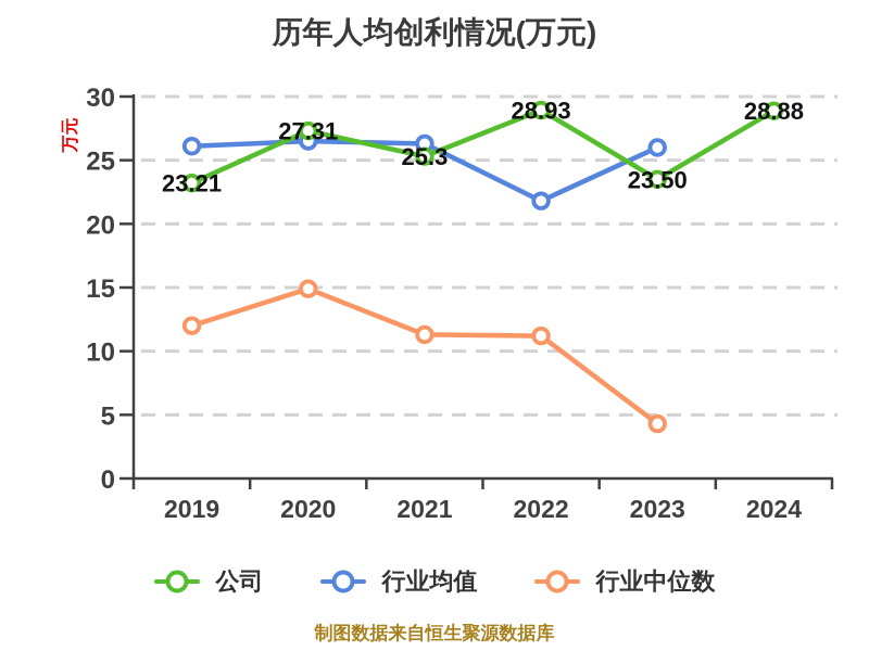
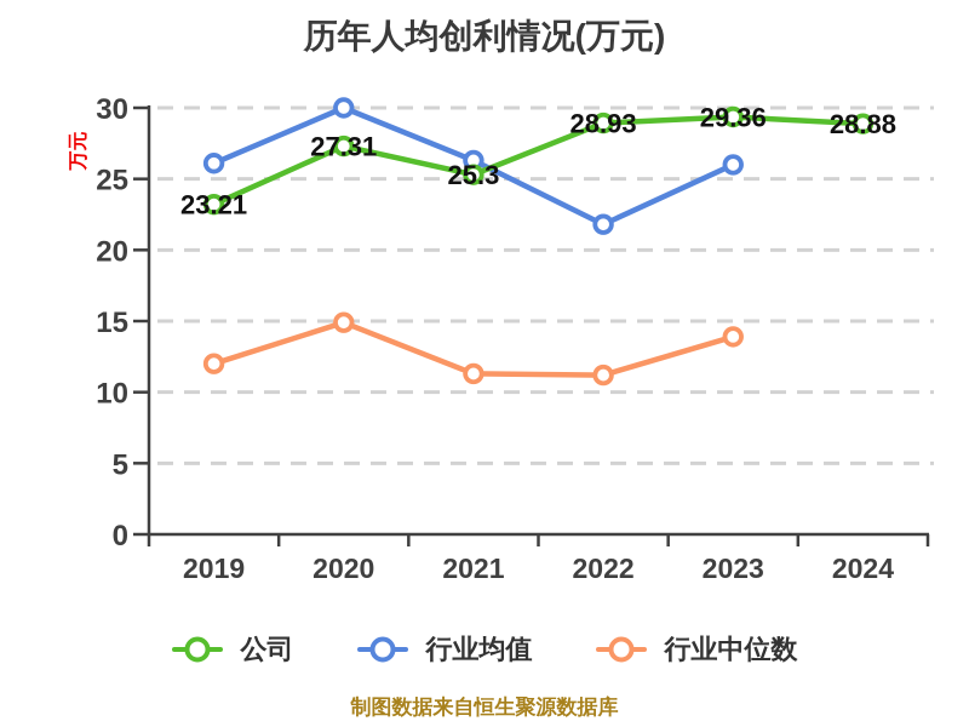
行业均值/2020: 26.5 -> 30.0
公司/2023: 23.50 -> 29.36
行业中位数/2023: 4.3 -> 13.9
